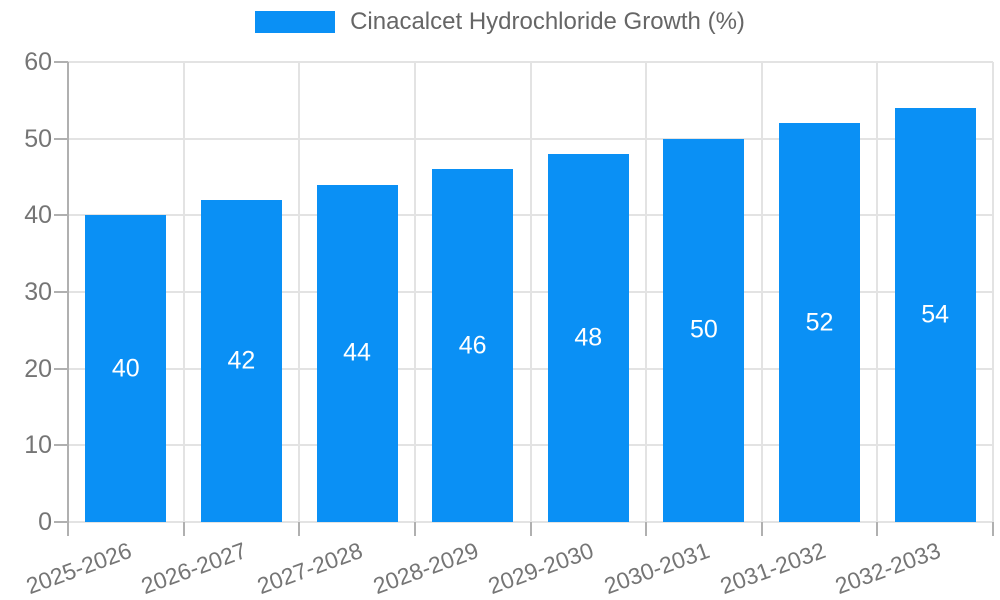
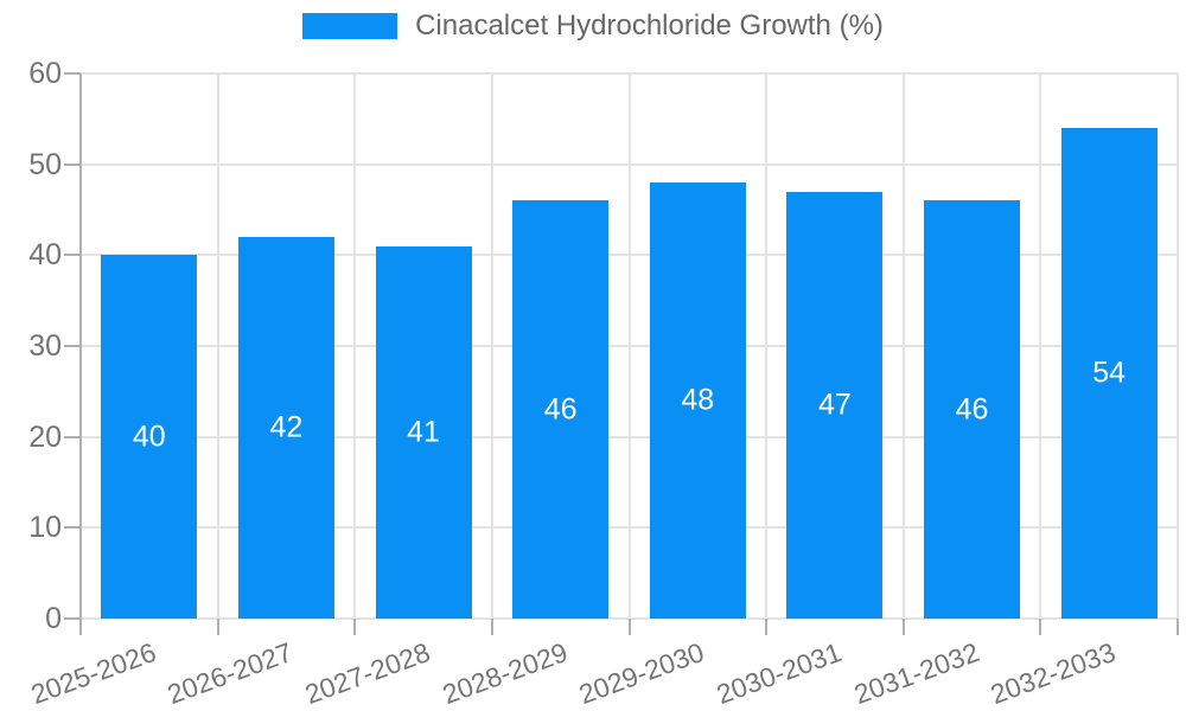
2027-2028: 44 -> 41
2030-2031: 50 -> 47
2031-2032: 52 -> 46
